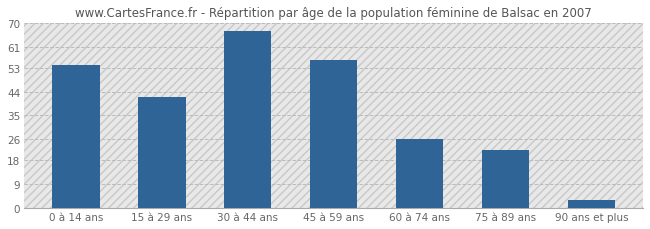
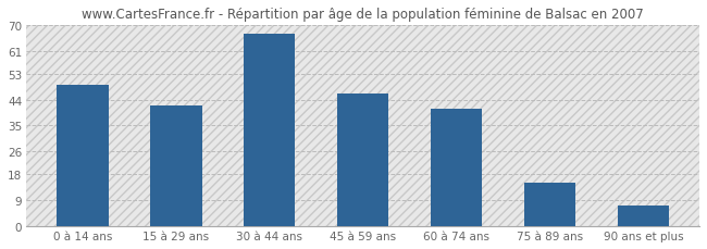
0 à 14 ans: 54 -> 49
45 à 59 ans: 56 -> 46
60 à 74 ans: 26 -> 41
75 à 89 ans: 22 -> 15
90 ans et plus: 3 -> 7
